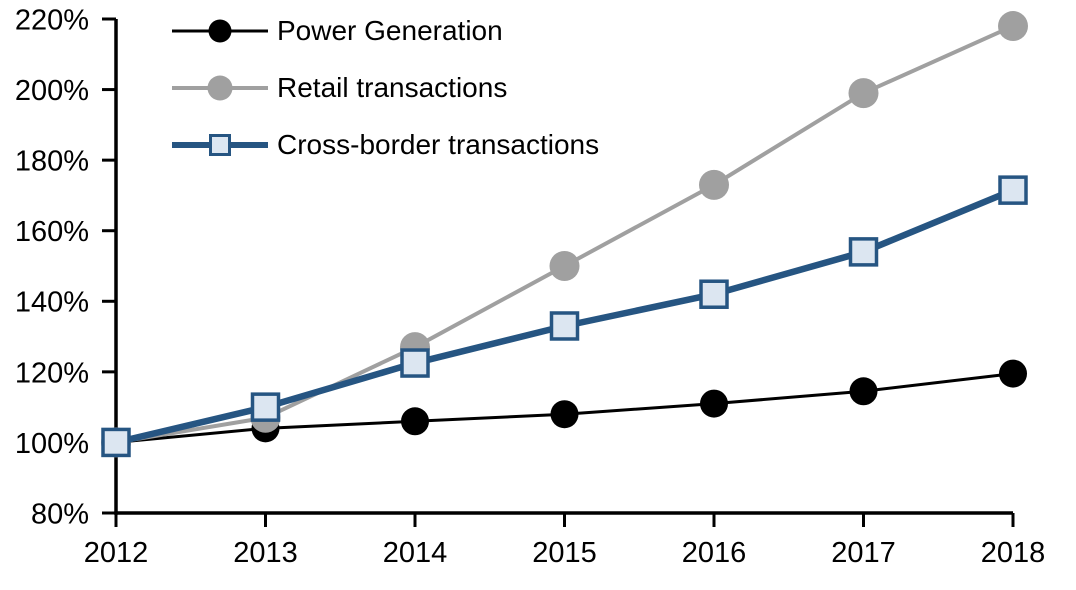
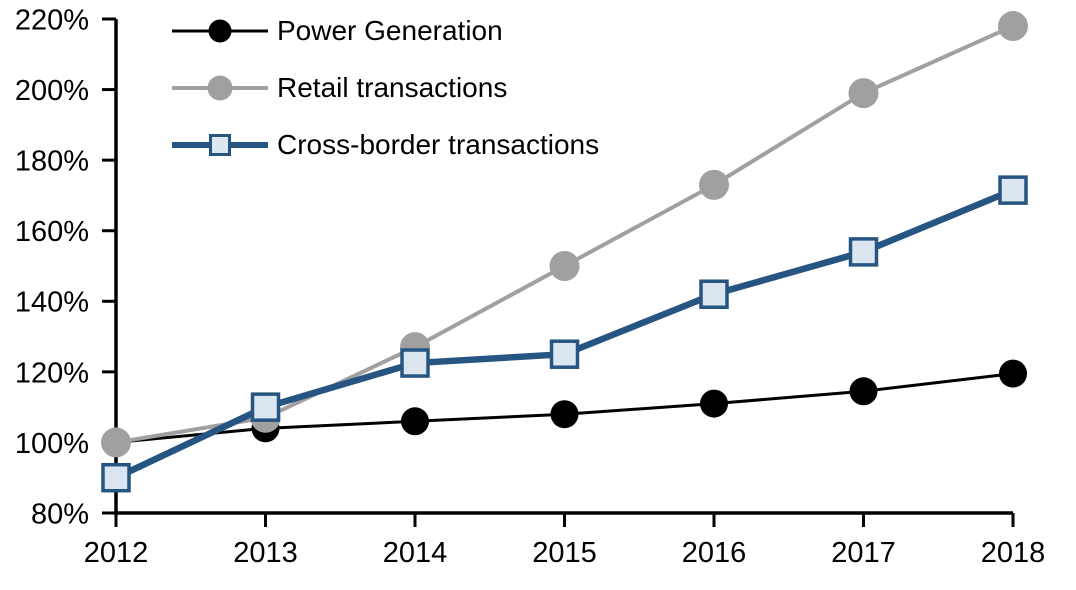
Cross-border transactions/2012: 100% -> 90%
Cross-border transactions/2015: 133% -> 125%
